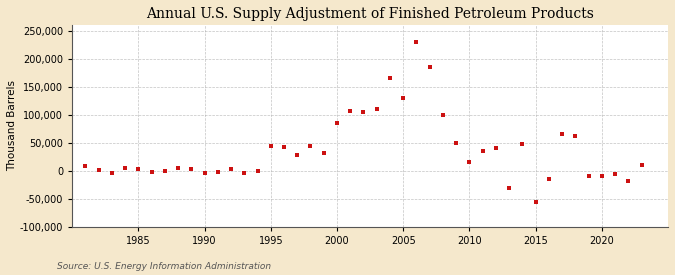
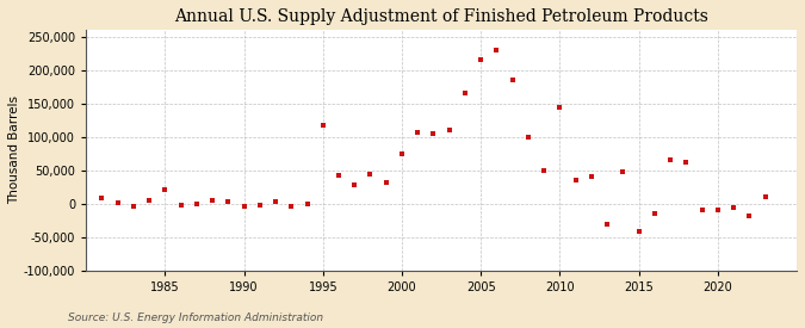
1985: 3,000 -> 22,000
1995: 45,000 -> 118,000
2000: 85,000 -> 74,000
2005: 130,000 -> 216,000
2010: 15,000 -> 144,000
2015: -55,000 -> -42,000
